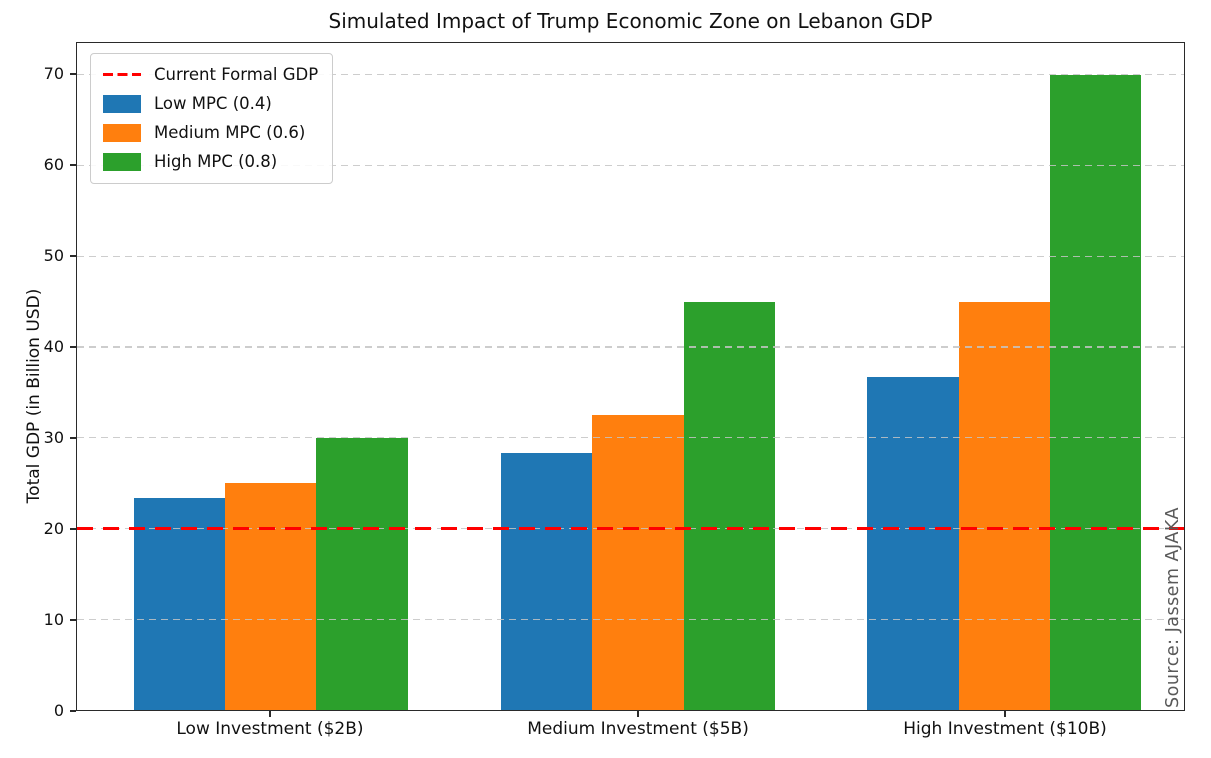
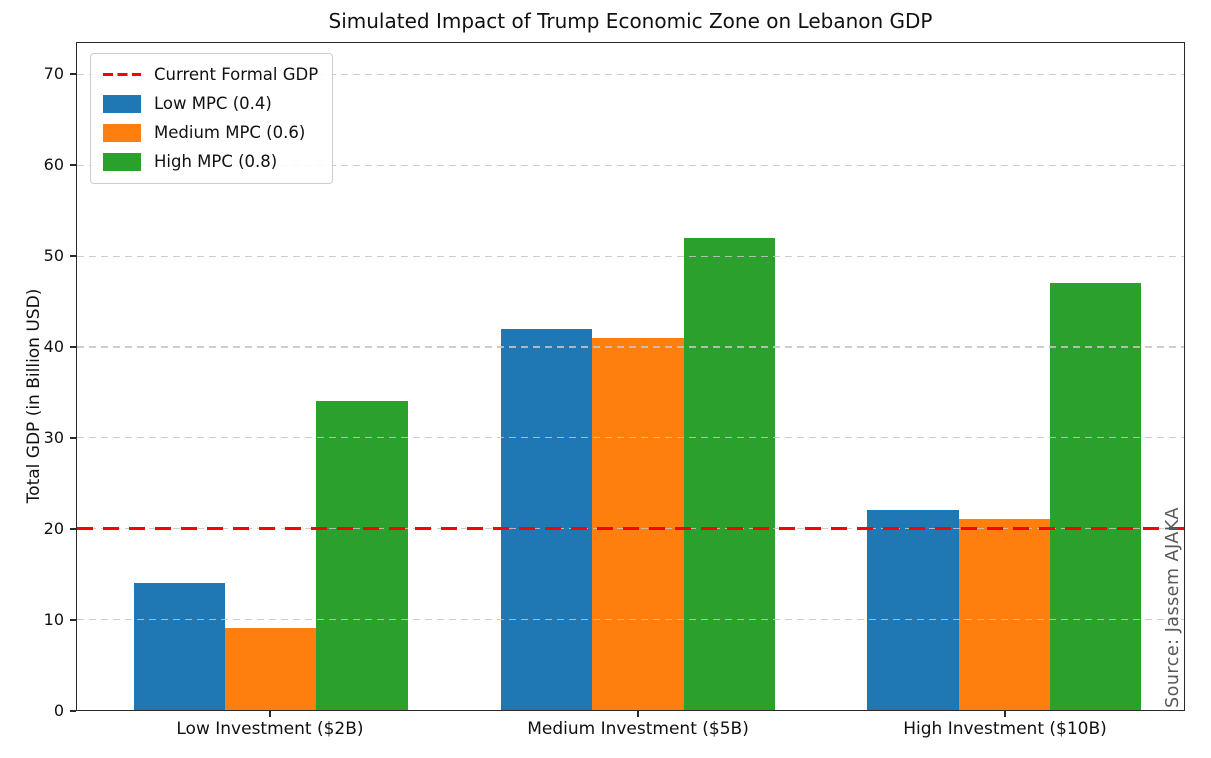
Low MPC (0.4)/Low Investment ($2B): 23 -> 14
Medium MPC (0.6)/Low Investment ($2B): 25 -> 9
High MPC (0.8)/Low Investment ($2B): 30 -> 34
Low MPC (0.4)/Medium Investment ($5B): 28 -> 42
Medium MPC (0.6)/Medium Investment ($5B): 32 -> 41
High MPC (0.8)/Medium Investment ($5B): 45 -> 52
Low MPC (0.4)/High Investment ($10B): 37 -> 22
Medium MPC (0.6)/High Investment ($10B): 45 -> 21
High MPC (0.8)/High Investment ($10B): 70 -> 47
